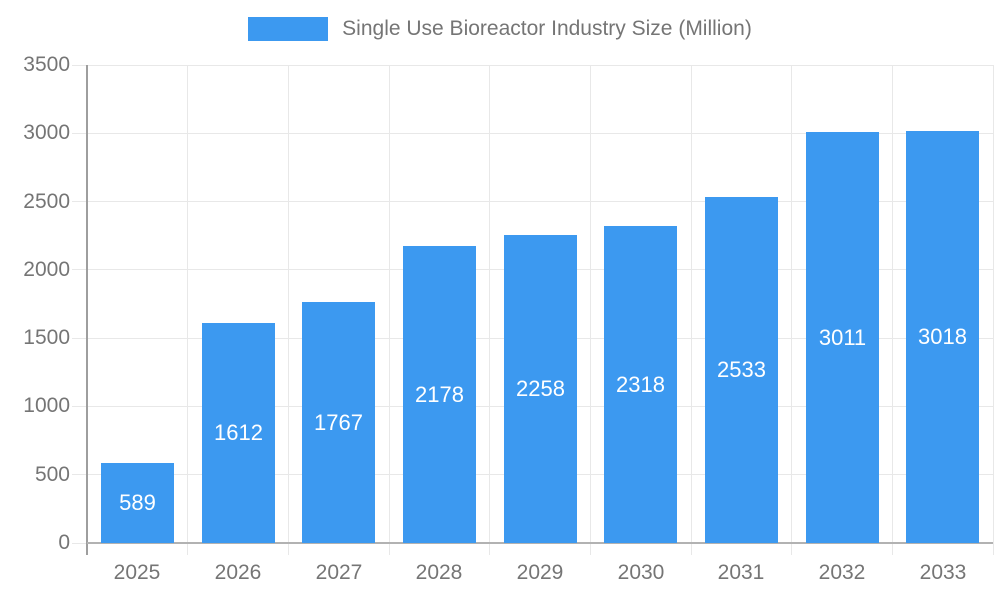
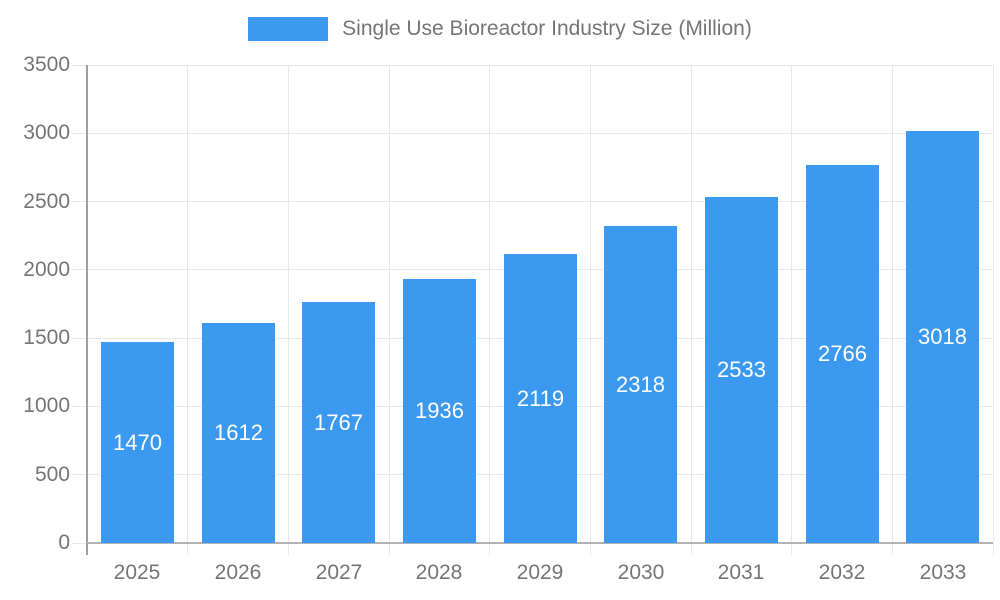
2025: 589 -> 1470
2028: 2178 -> 1936
2029: 2258 -> 2119
2032: 3011 -> 2766
